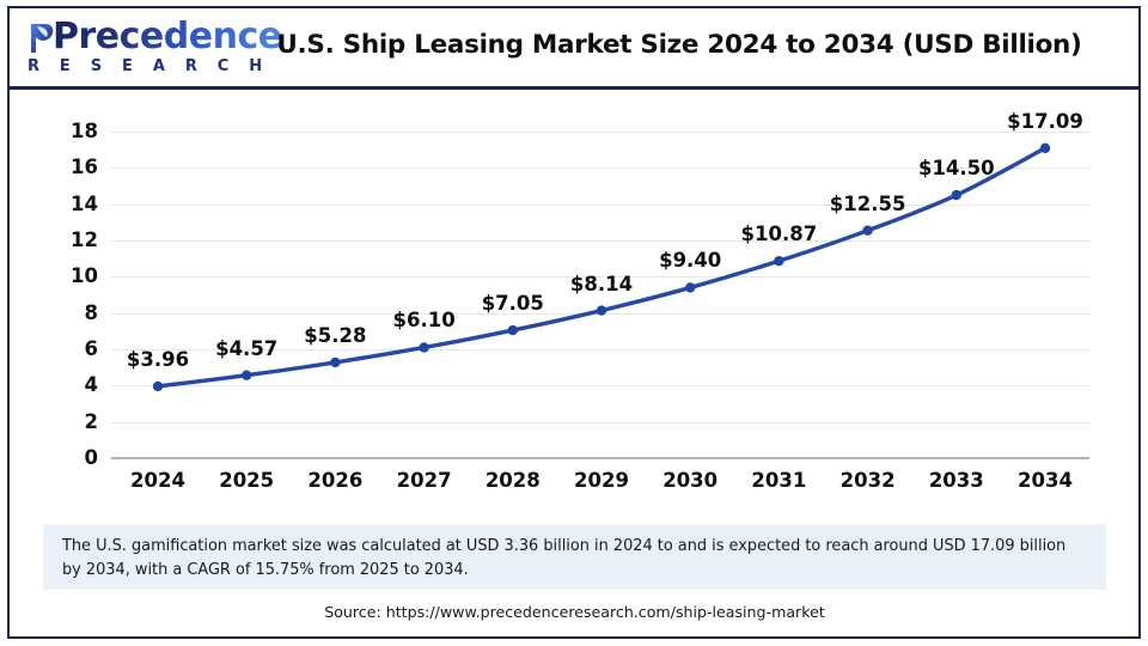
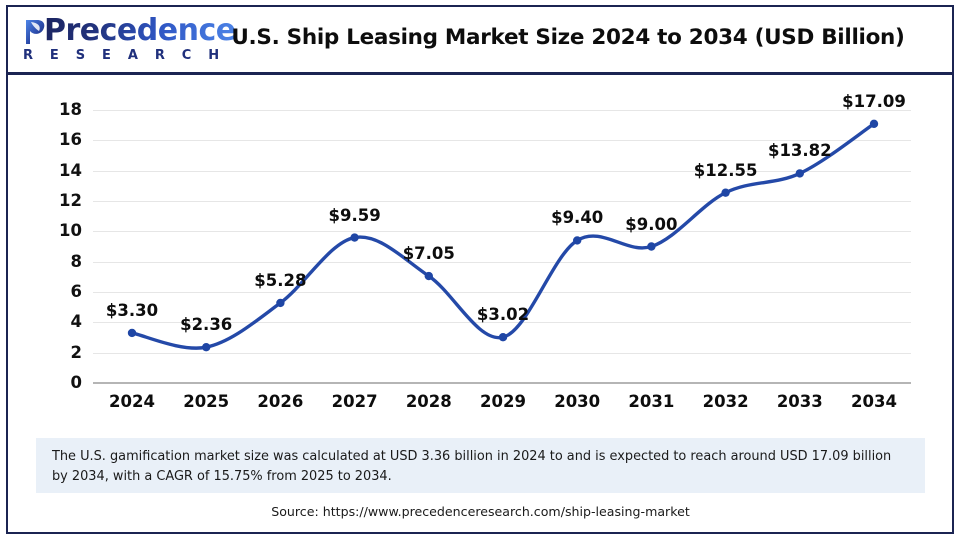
2024: $3.96 -> $3.30
2025: $4.57 -> $2.36
2027: $6.10 -> $9.59
2029: $8.14 -> $3.02
2031: $10.87 -> $9.00
2033: $14.50 -> $13.82
